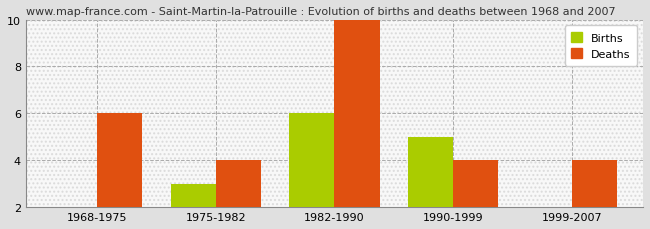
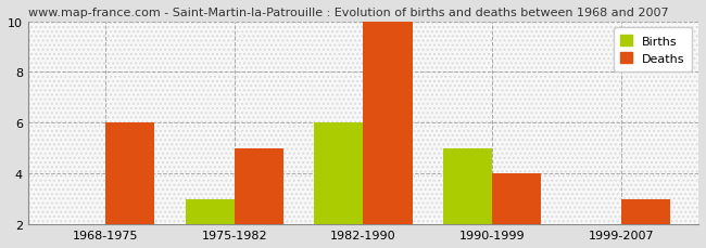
Deaths/1975-1982: 4 -> 5
Deaths/1999-2007: 4 -> 3
